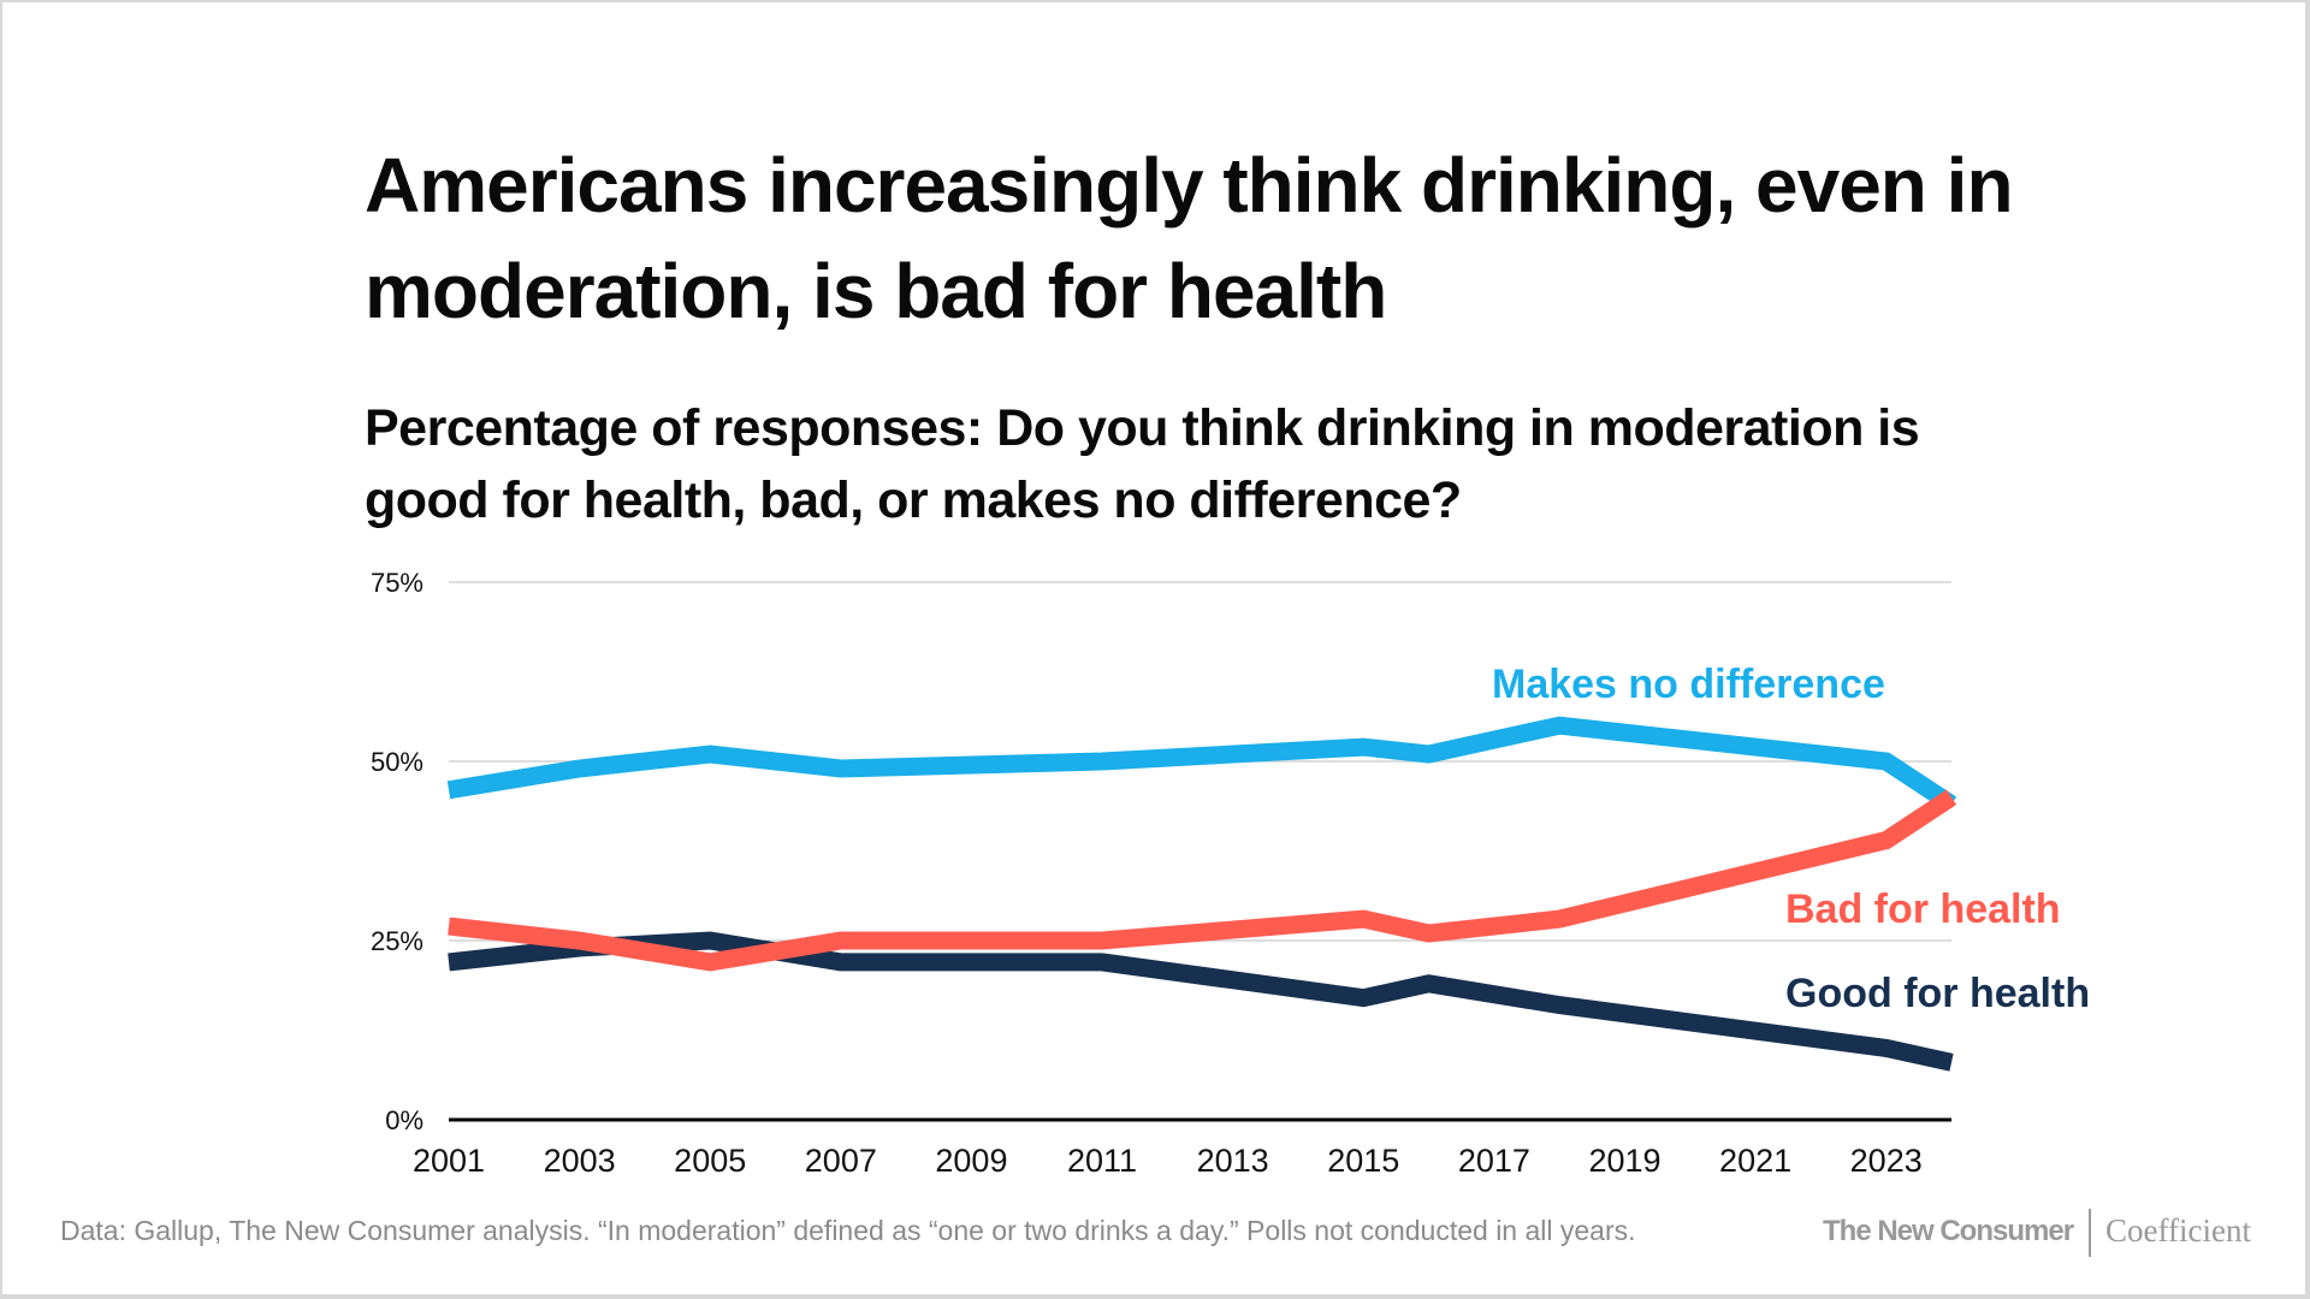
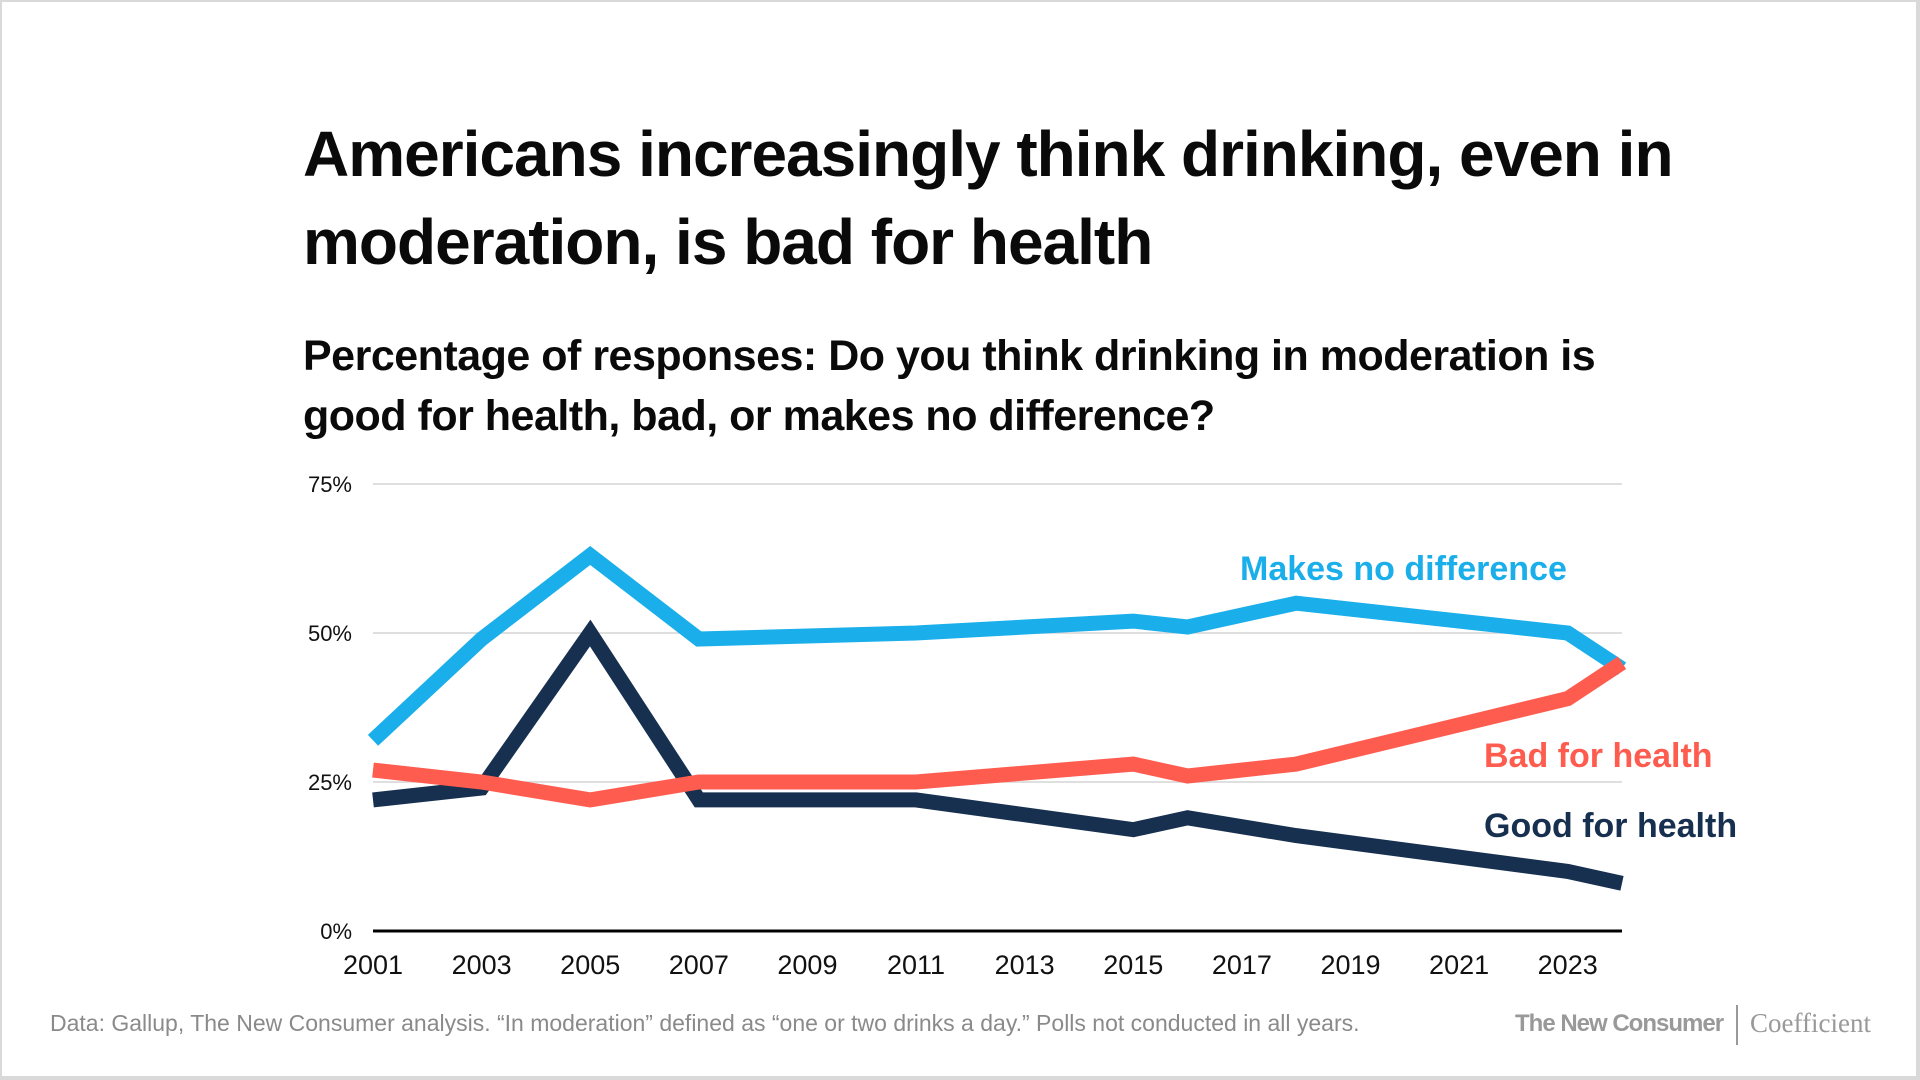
Makes no difference/2001: 46% -> 32%
Makes no difference/2005: 51% -> 63%
Good for health/2005: 25% -> 50%
